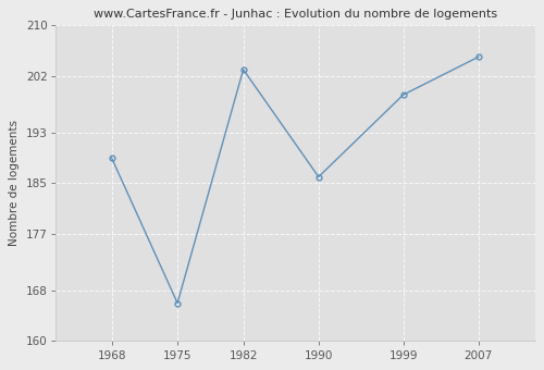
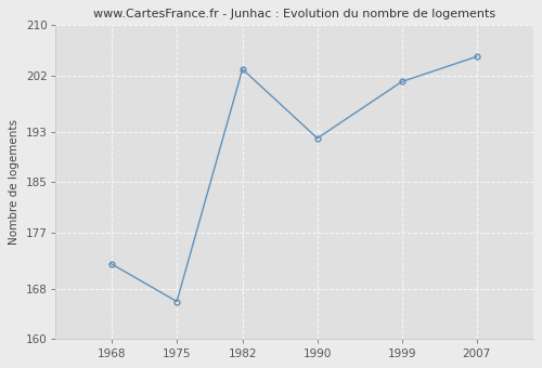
1968: 189 -> 172
1990: 186 -> 192
1999: 199 -> 201
